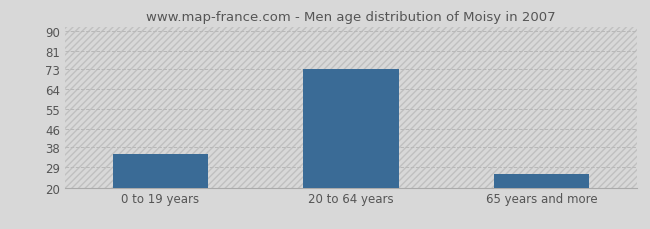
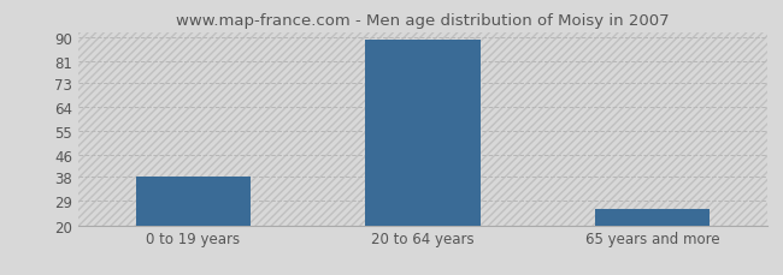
0 to 19 years: 35 -> 38
20 to 64 years: 73 -> 89
